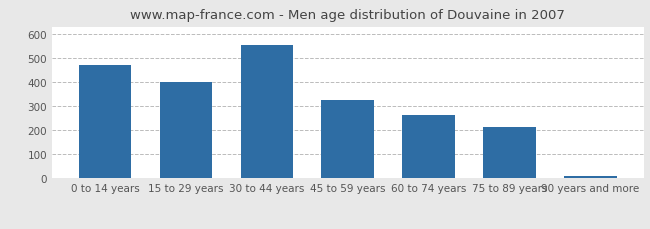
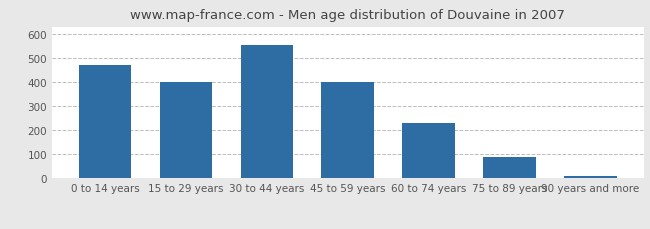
45 to 59 years: 325 -> 401
60 to 74 years: 265 -> 228
75 to 89 years: 215 -> 88
